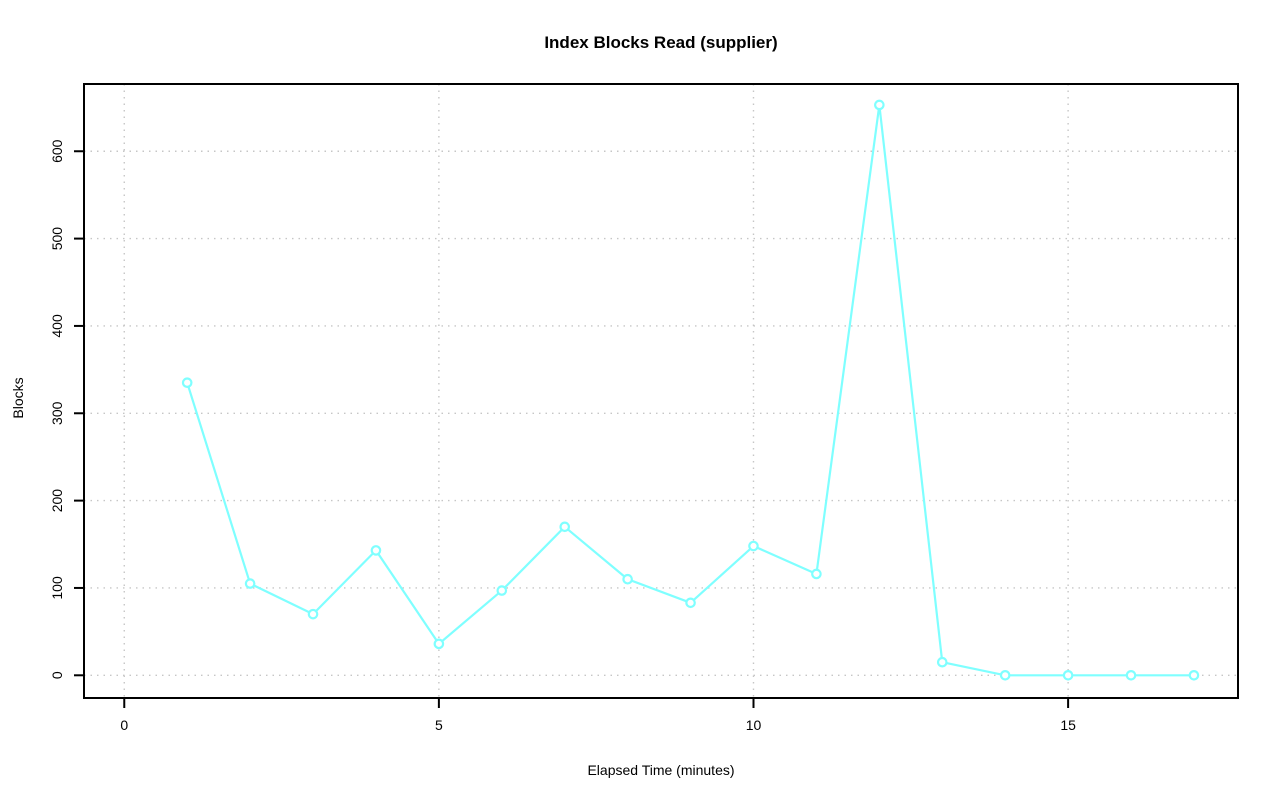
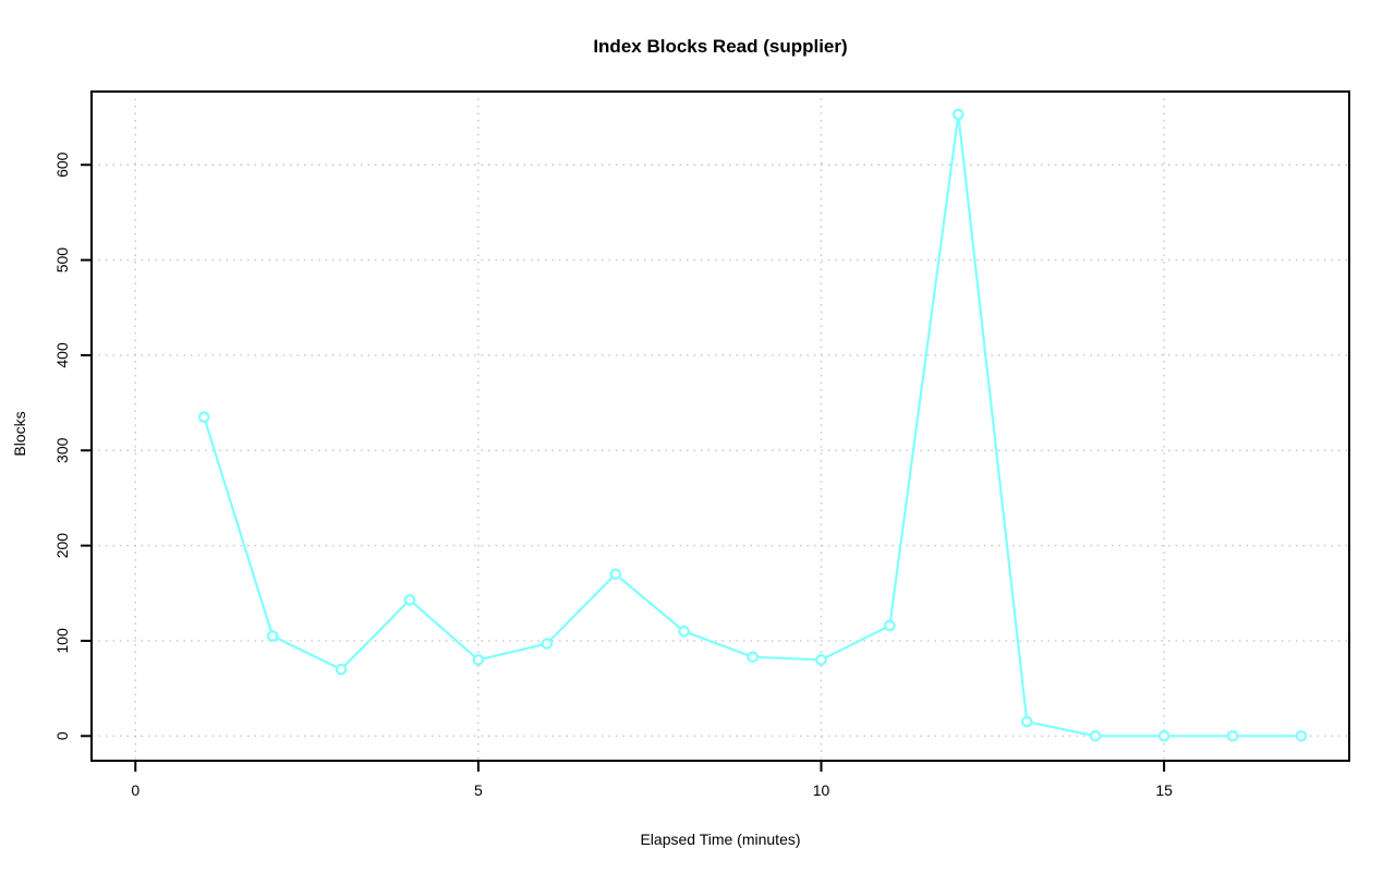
5: 40 -> 80
10: 150 -> 80
